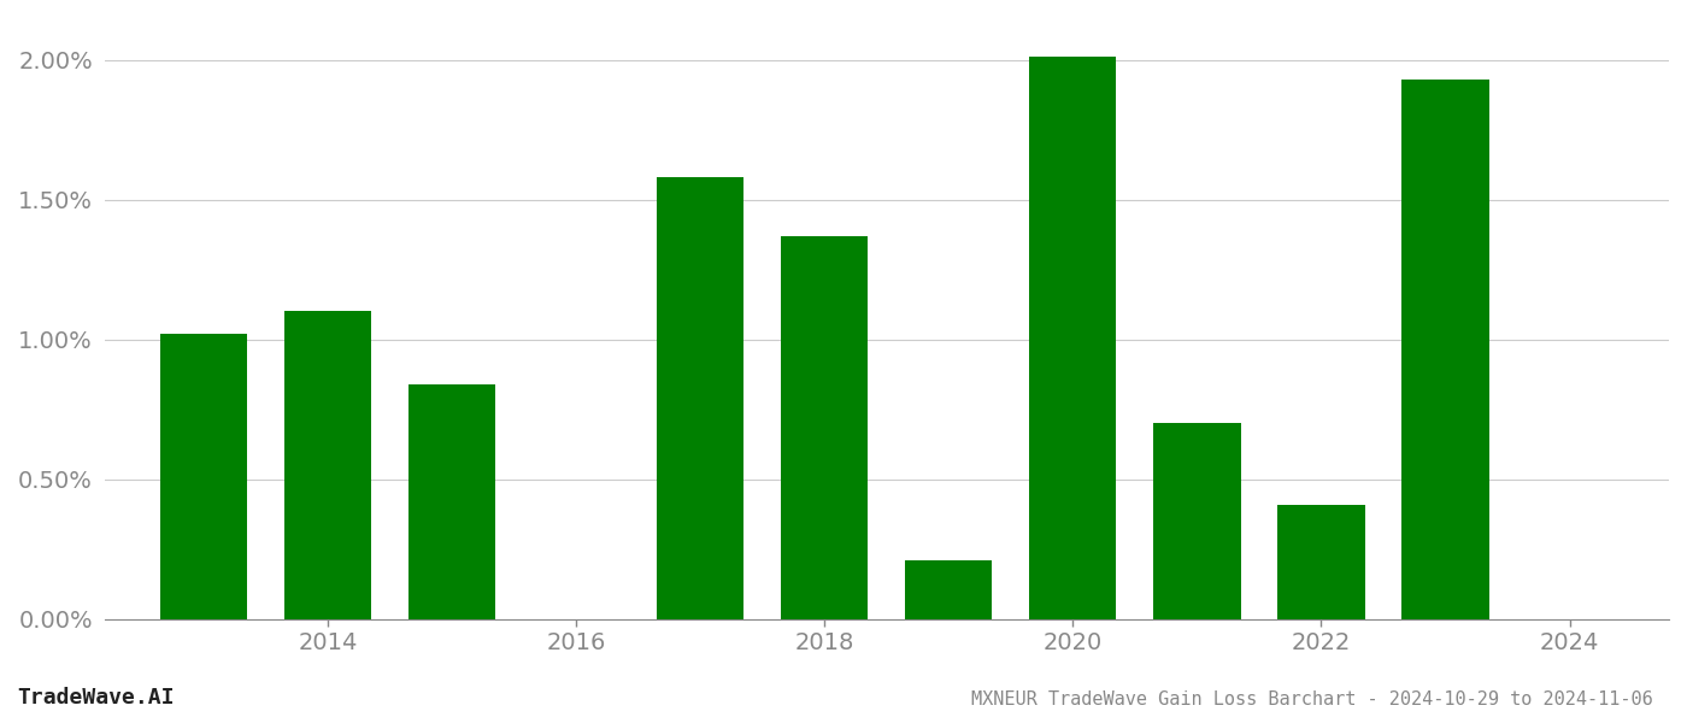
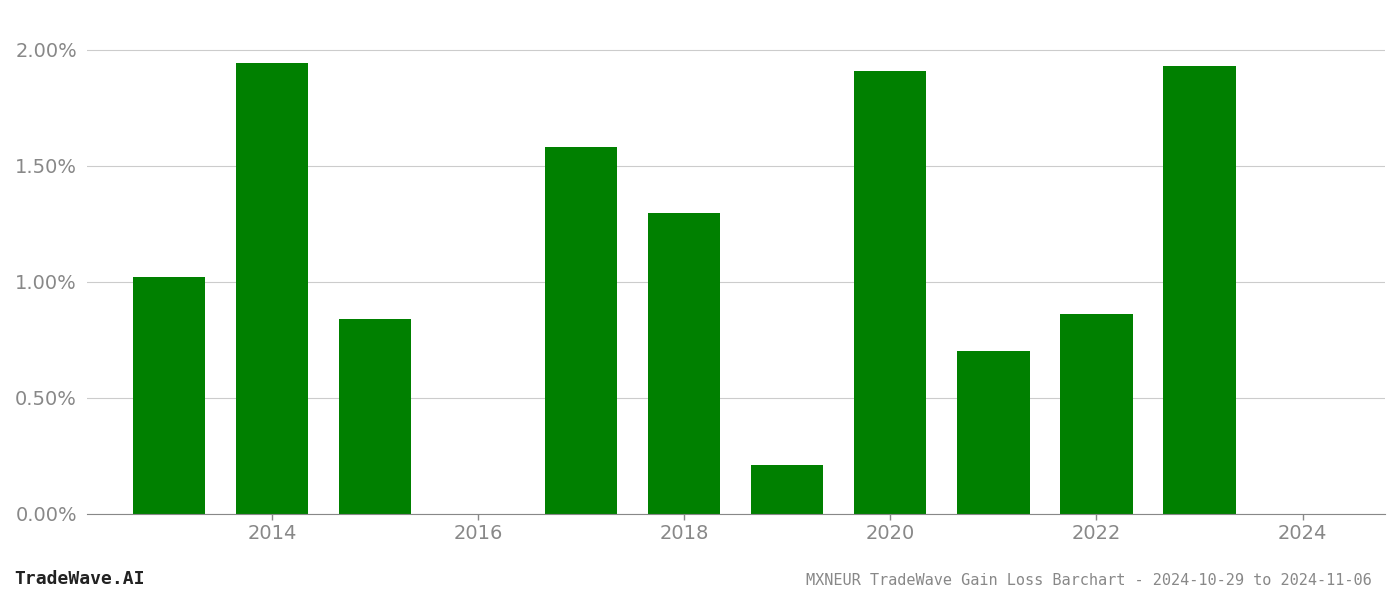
2014: 1.100% -> 1.945%
2018: 1.370% -> 1.295%
2020: 2.010% -> 1.910%
2022: 0.410% -> 0.860%
